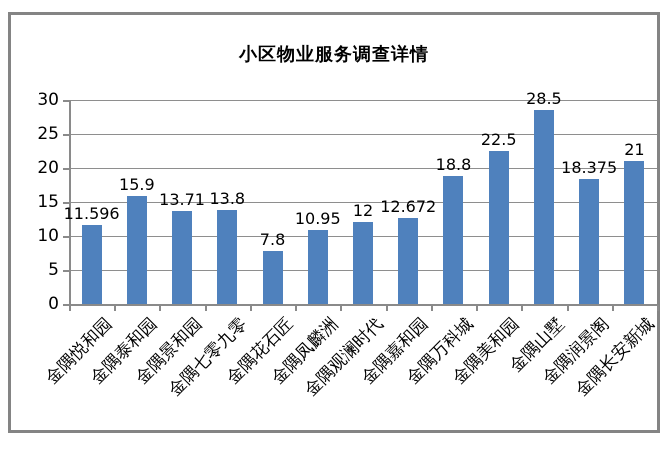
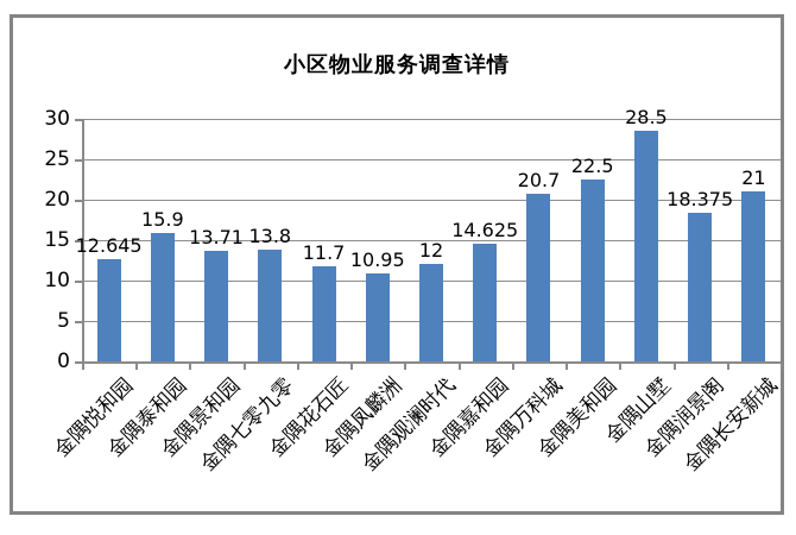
金隅悦和园: 11.596 -> 12.645
金隅花石匠: 7.8 -> 11.7
金隅嘉和园: 12.672 -> 14.625
金隅万科城: 18.8 -> 20.7
